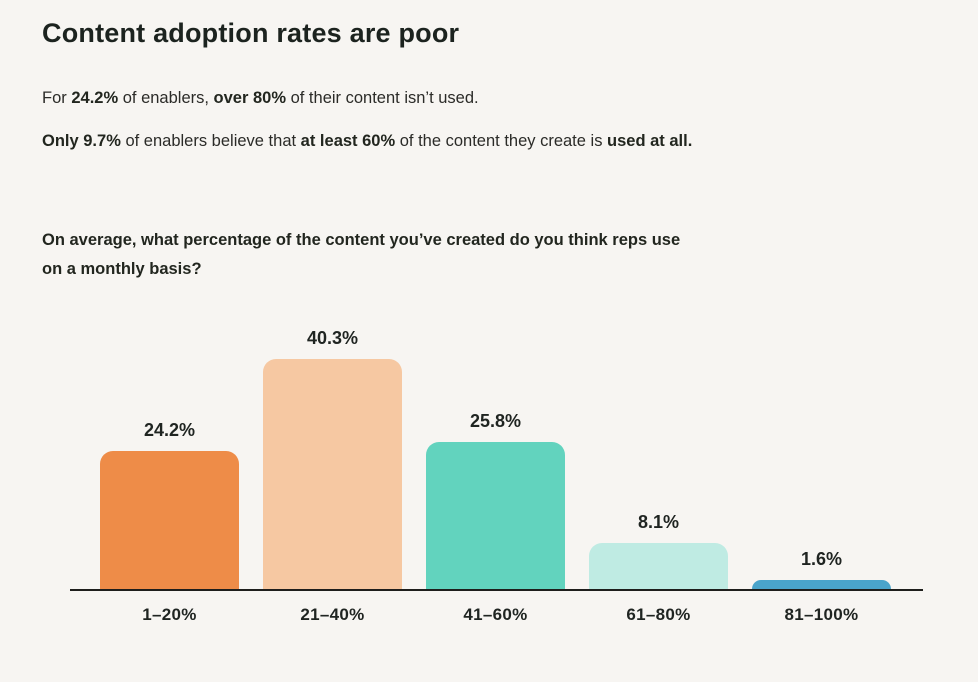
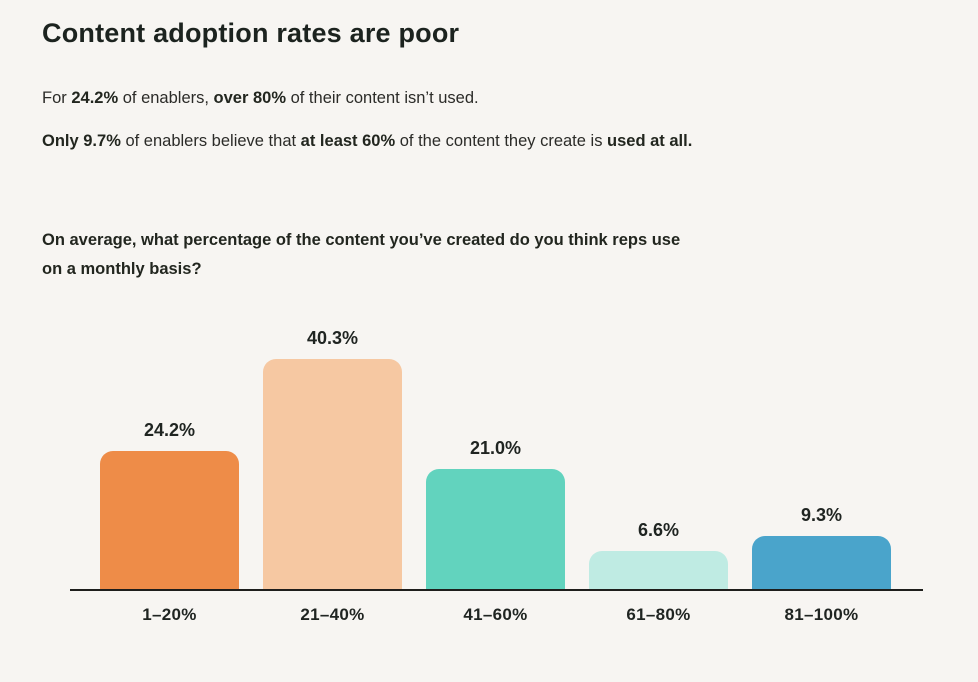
41–60%: 25.8% -> 21.0%
61–80%: 8.1% -> 6.6%
81–100%: 1.6% -> 9.3%
